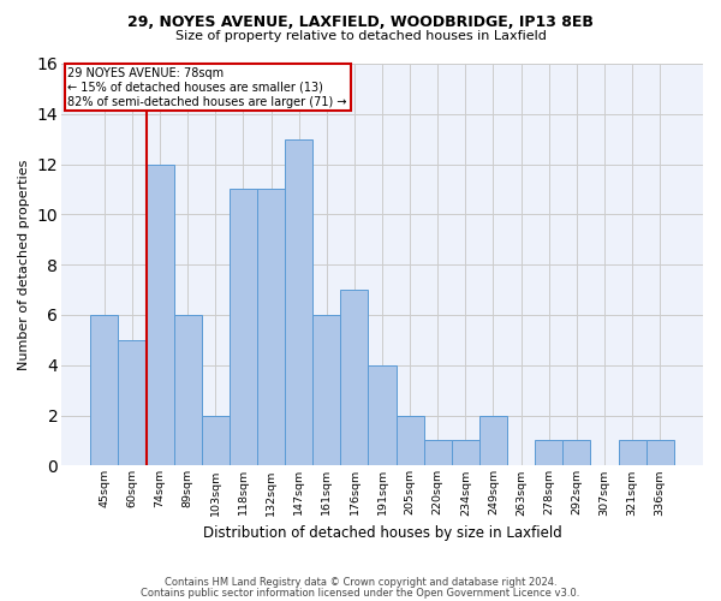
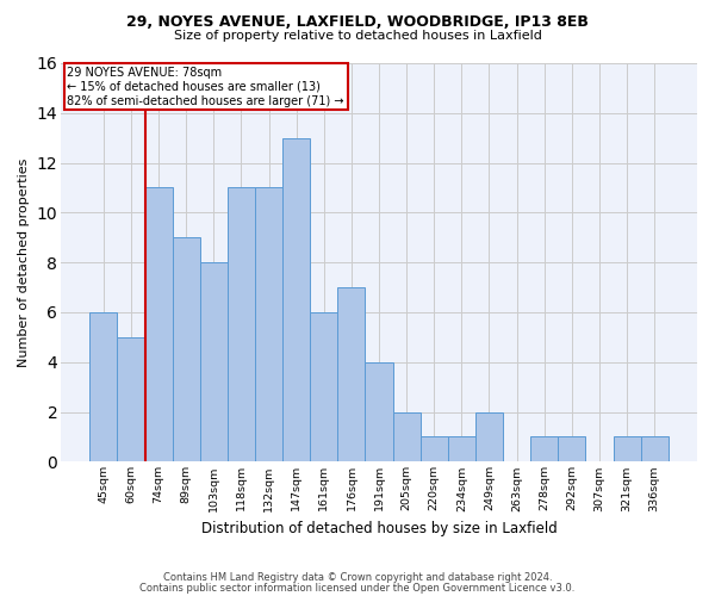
74sqm: 12 -> 11
89sqm: 6 -> 9
103sqm: 2 -> 8
